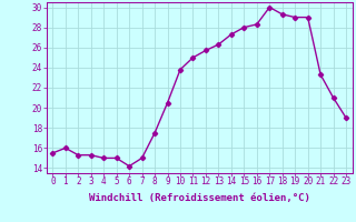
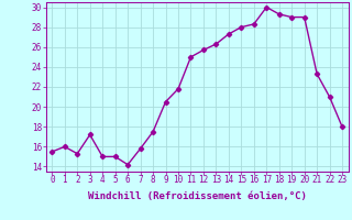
3: 15.3 -> 17.2
7: 15.0 -> 15.8
10: 23.8 -> 21.8
23: 19.0 -> 18.0
